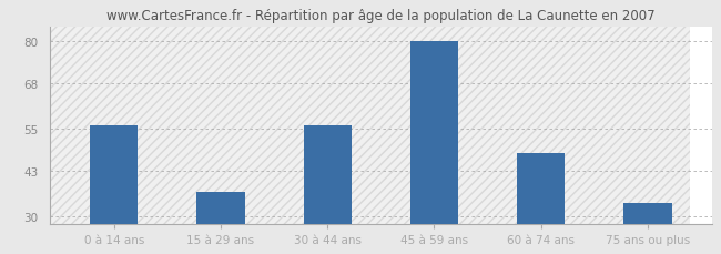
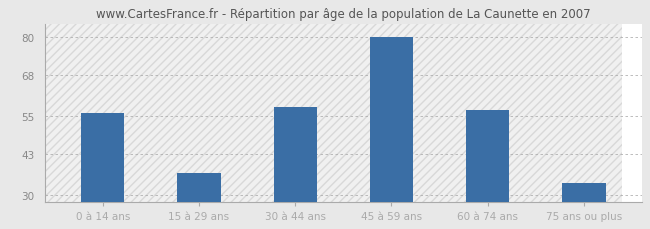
30 à 44 ans: 56 -> 58
60 à 74 ans: 48 -> 57
